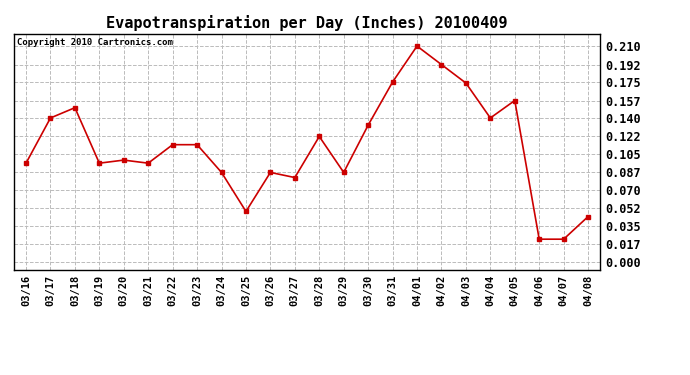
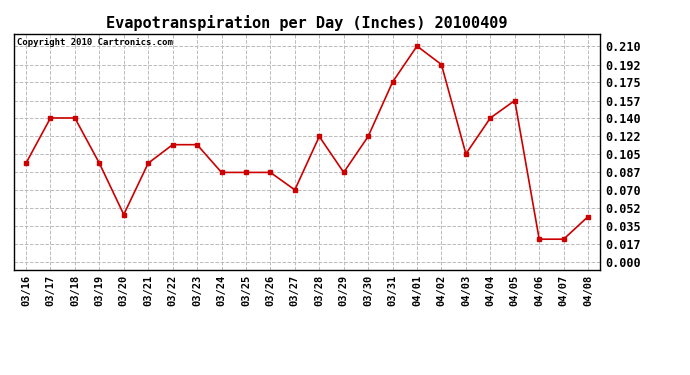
03/18: 0.150 -> 0.140
03/20: 0.099 -> 0.046
03/25: 0.049 -> 0.087
03/27: 0.082 -> 0.070
03/30: 0.133 -> 0.122
04/03: 0.174 -> 0.105
